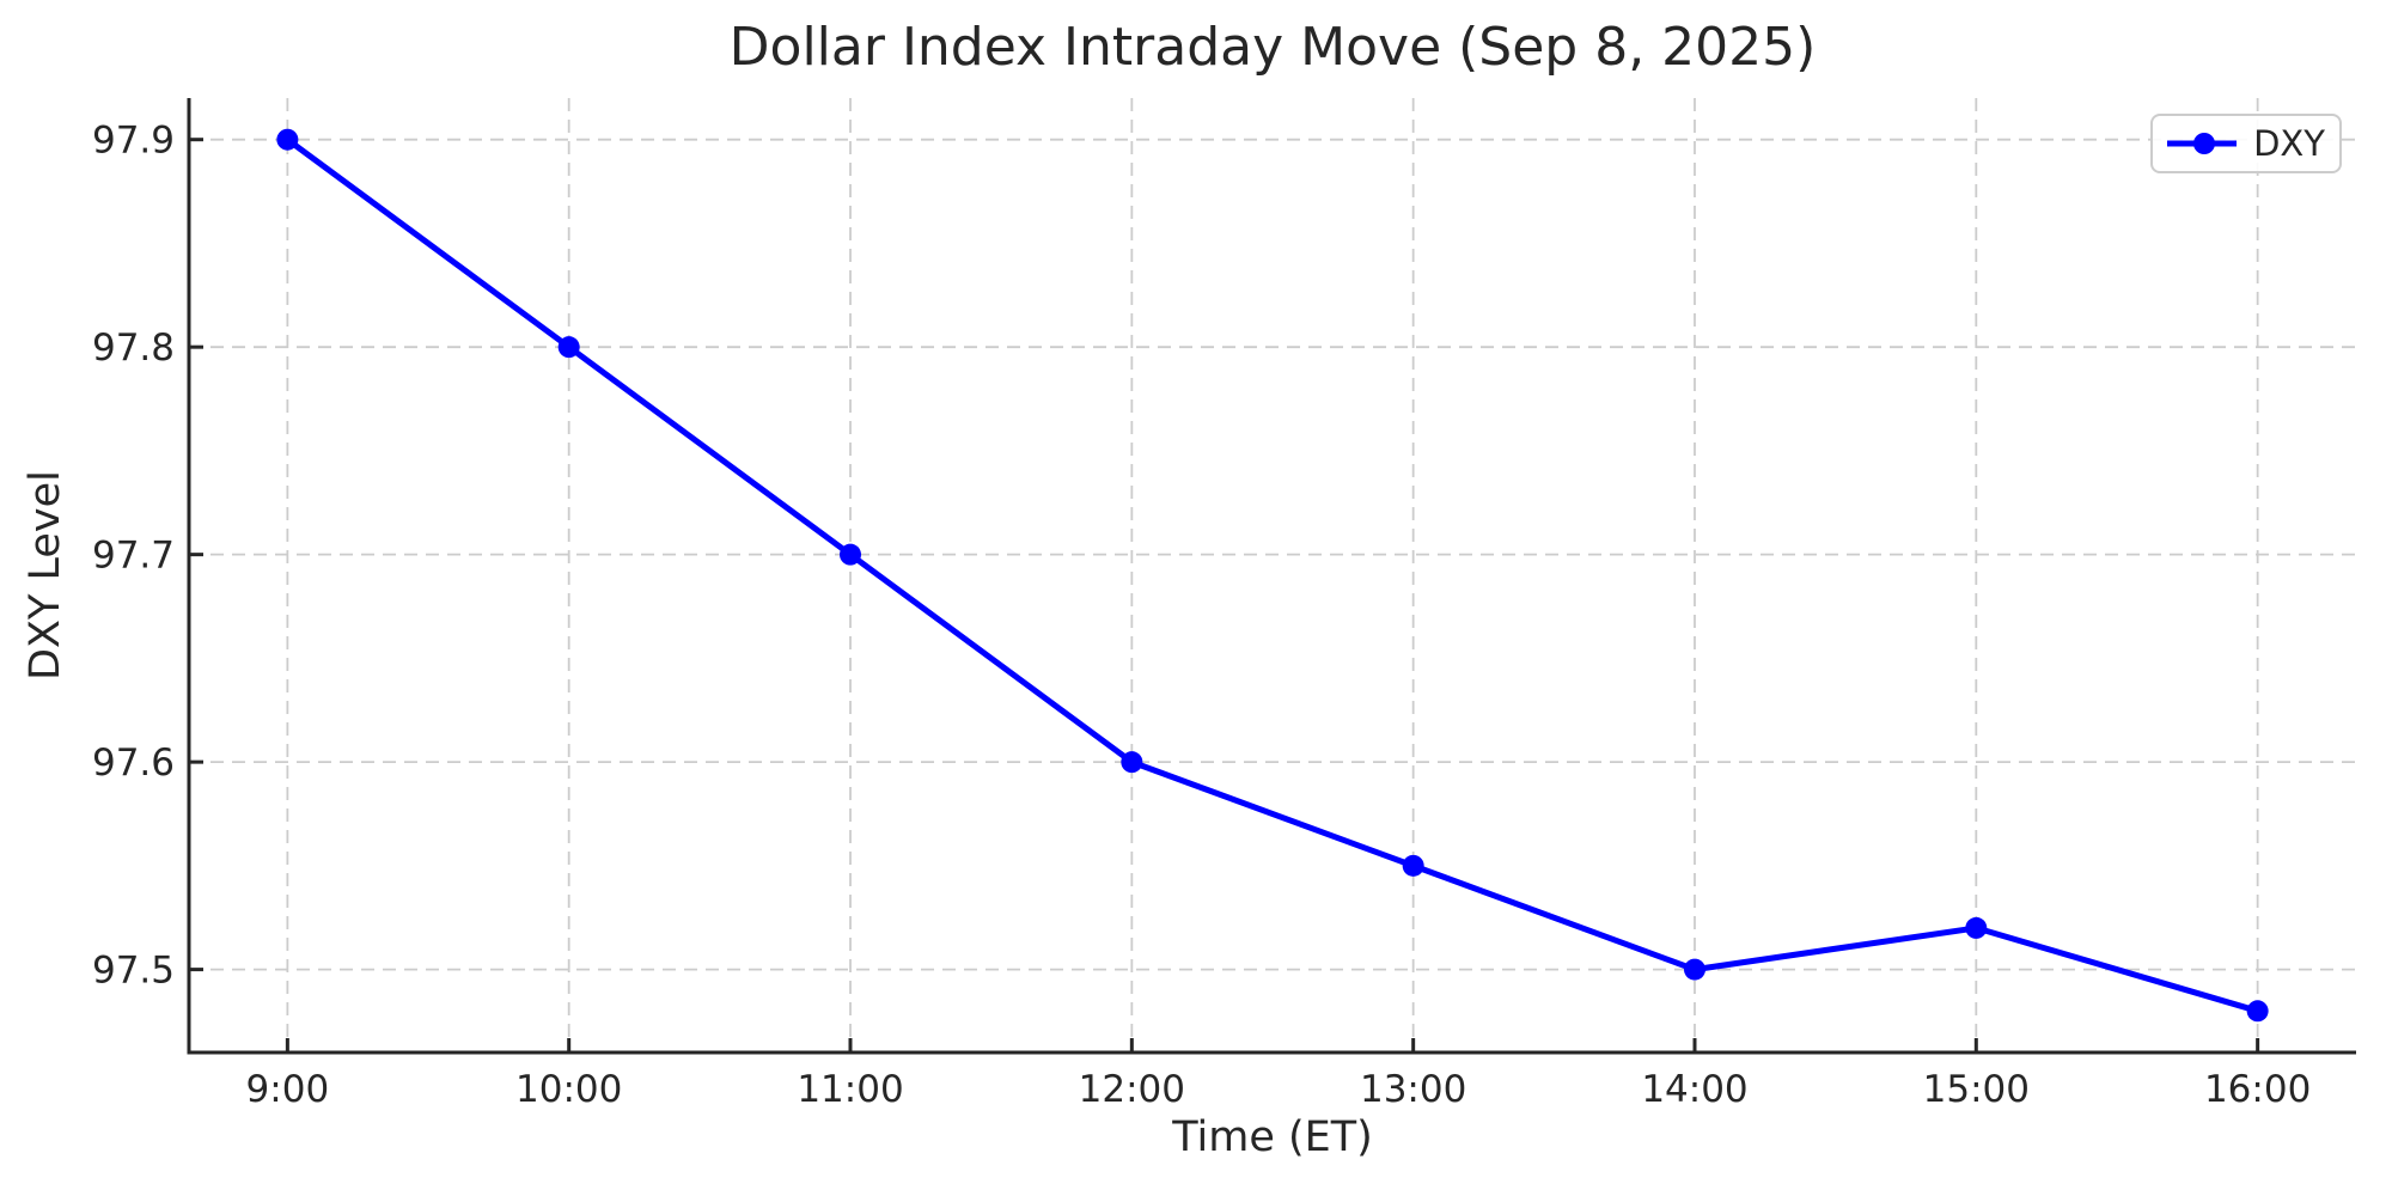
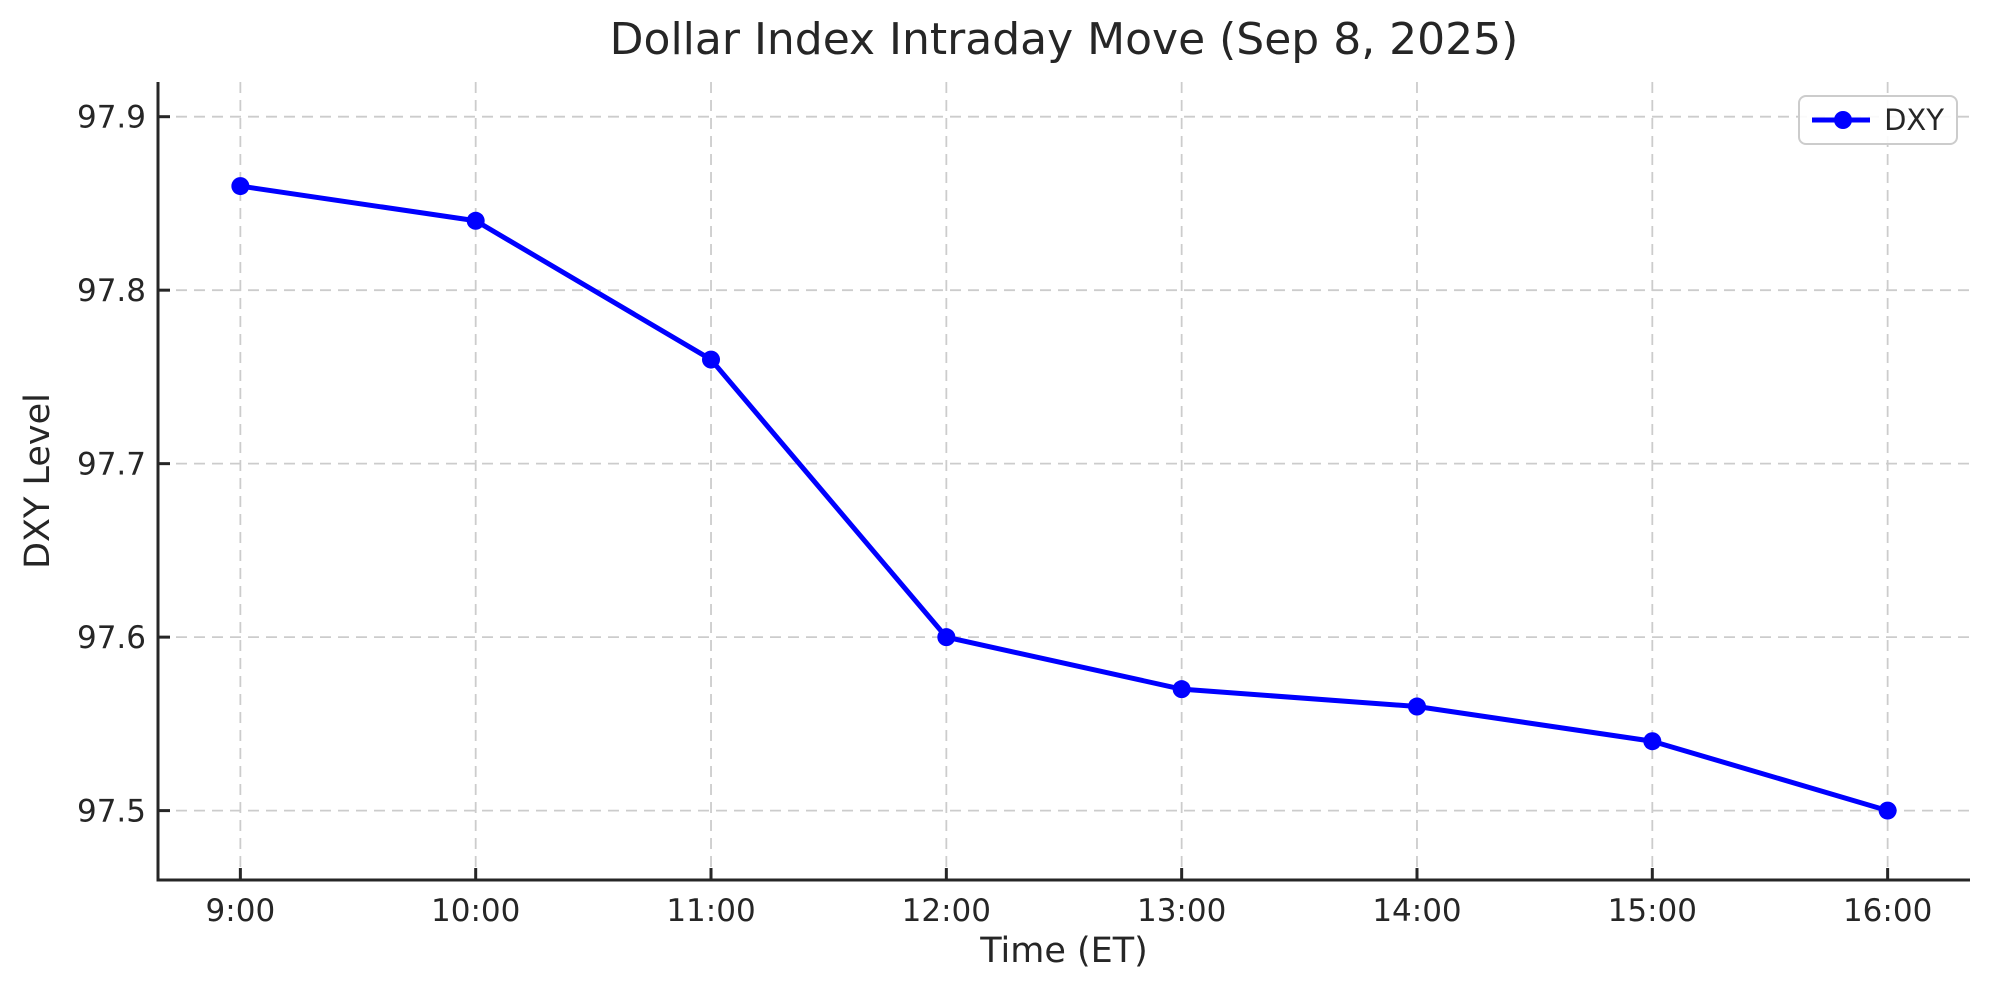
9:00: 97.90 -> 97.86
10:00: 97.80 -> 97.84
11:00: 97.70 -> 97.76
13:00: 97.55 -> 97.57
14:00: 97.50 -> 97.56
15:00: 97.52 -> 97.54
16:00: 97.48 -> 97.50
